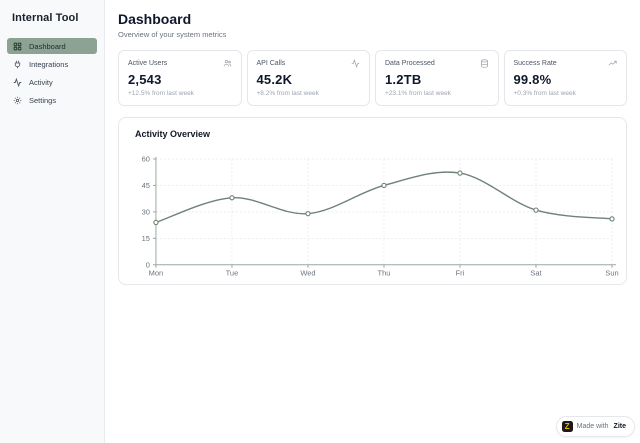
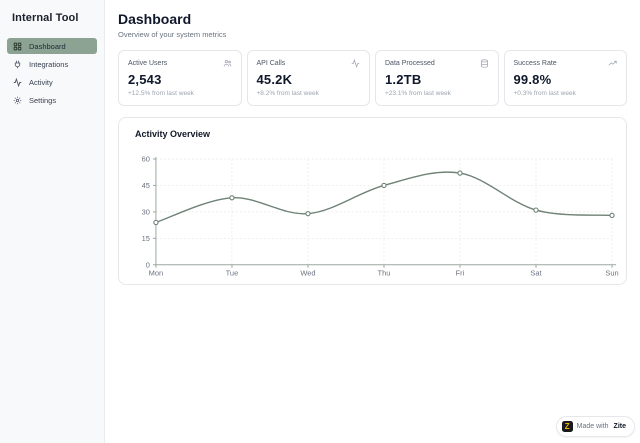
Sun: 26 -> 28
